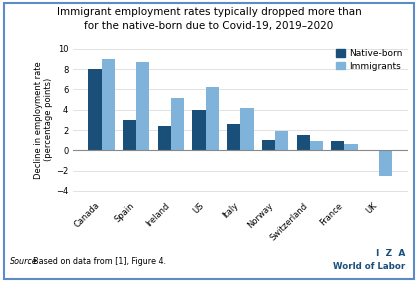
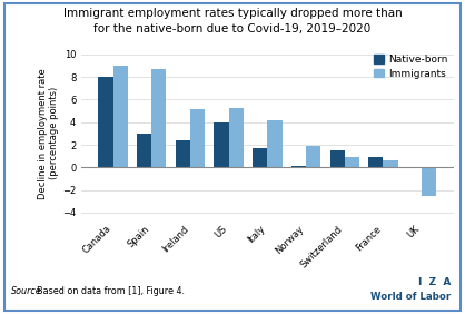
Immigrants/US: 6.2 -> 5.3
Native-born/Italy: 2.6 -> 1.7
Native-born/Norway: 1.0 -> 0.1
